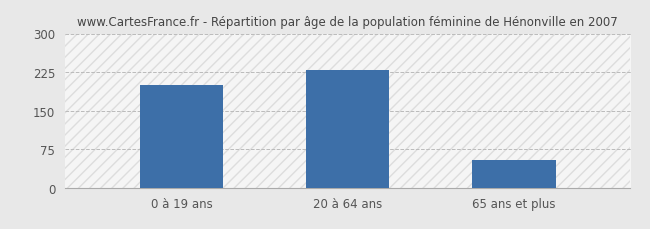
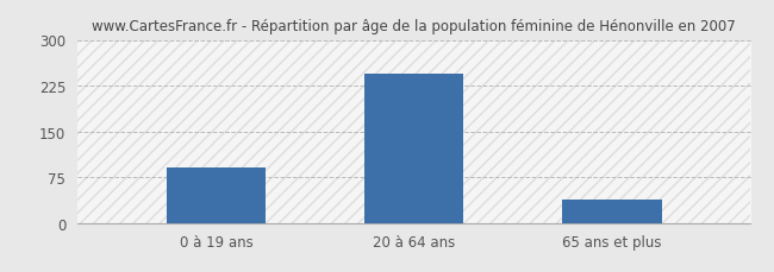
0 à 19 ans: 200 -> 90
20 à 64 ans: 228 -> 245
65 ans et plus: 54 -> 38
